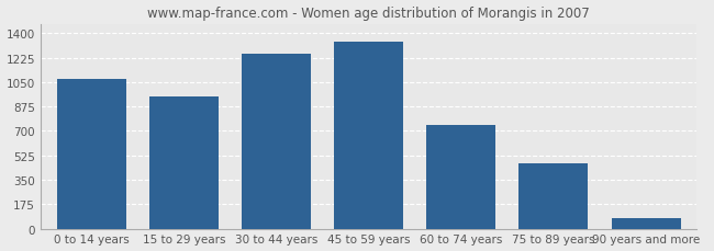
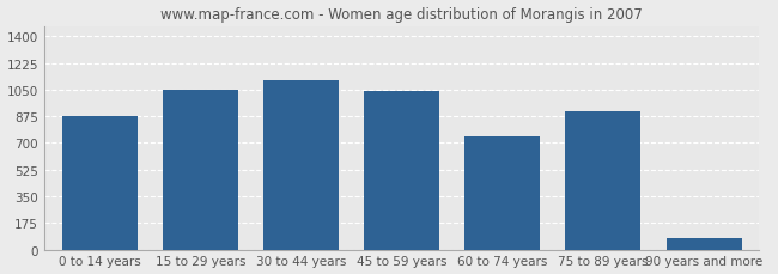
0 to 14 years: 1080 -> 880
15 to 29 years: 950 -> 1050
30 to 44 years: 1250 -> 1110
45 to 59 years: 1340 -> 1040
75 to 89 years: 470 -> 910
